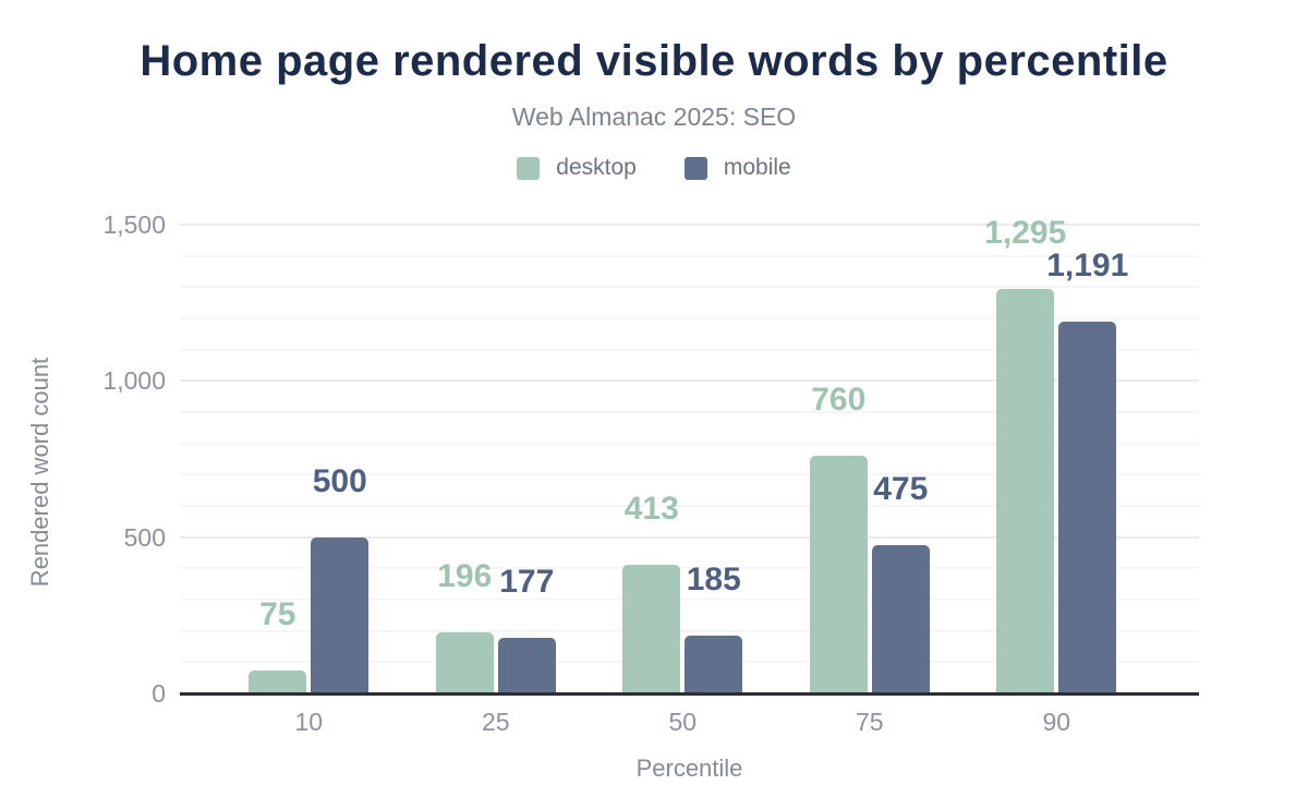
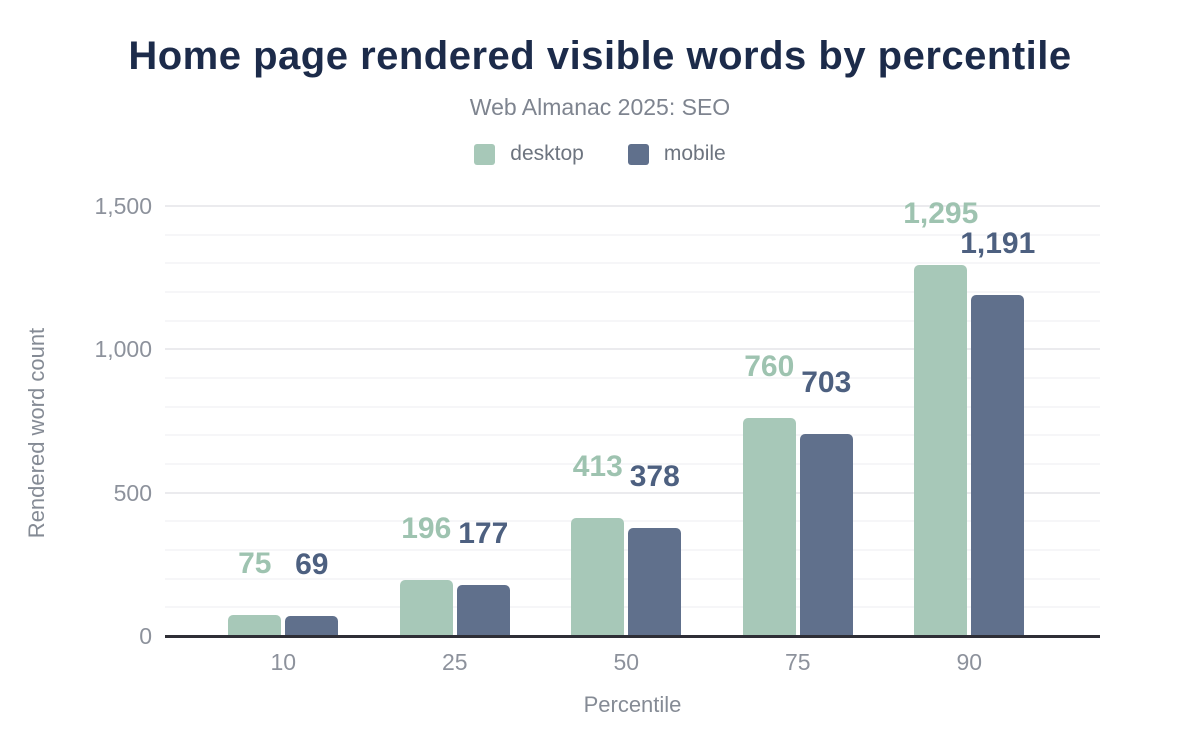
mobile/10: 500 -> 69
mobile/50: 185 -> 378
mobile/75: 475 -> 703
